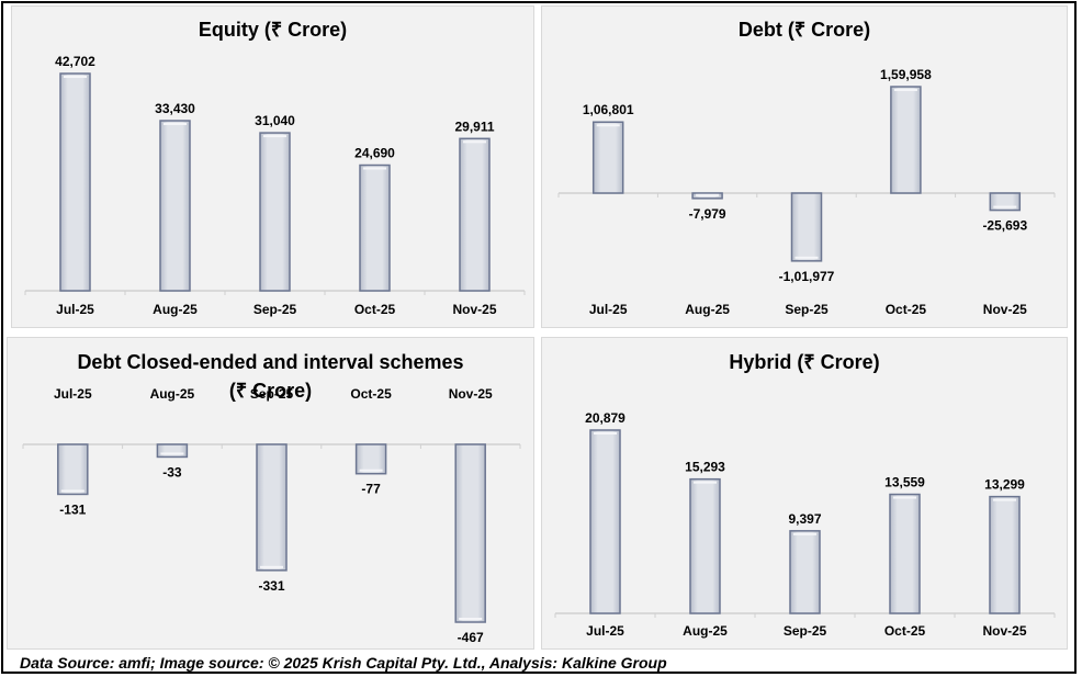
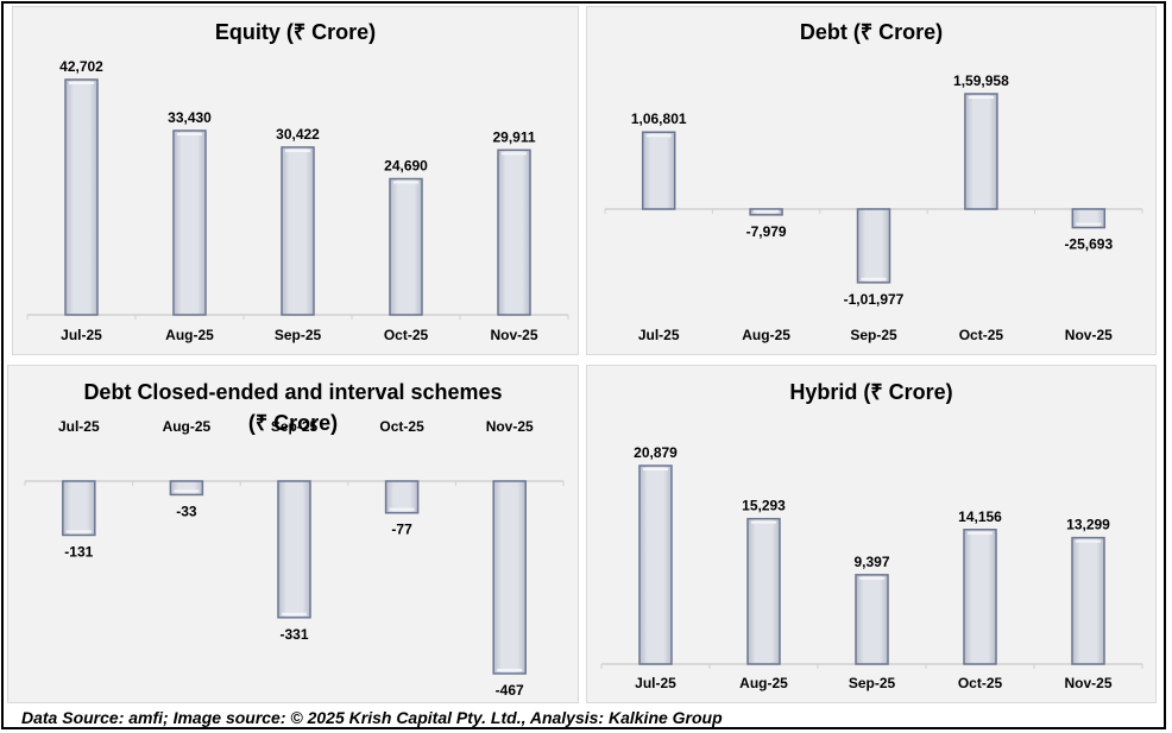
Equity (₹ Crore)/Sep-25: 31,040 -> 30,422
Hybrid (₹ Crore)/Oct-25: 13,559 -> 14,156
